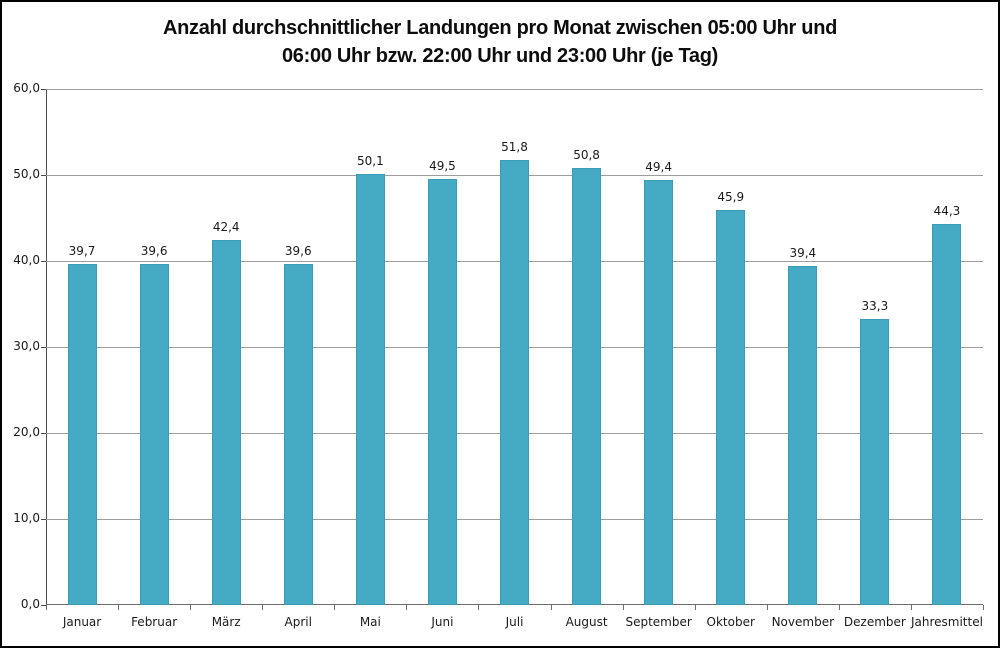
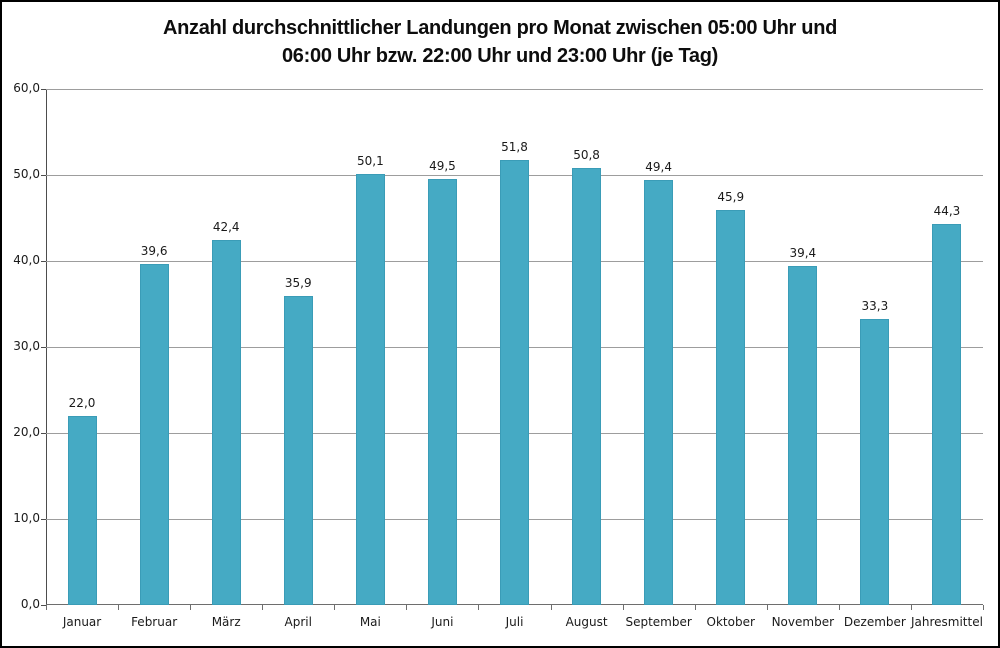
Januar: 39,7 -> 22,0
April: 39,6 -> 35,9
